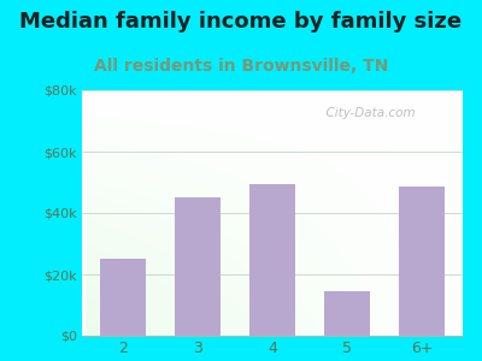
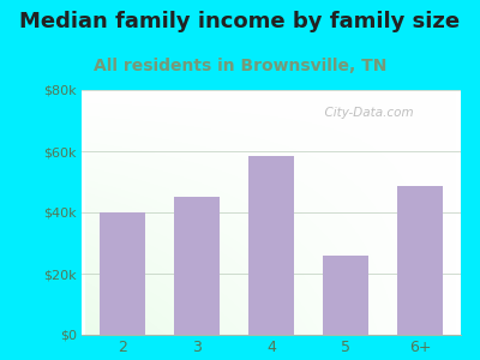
2: $25.0k -> $40.0k
4: $49.5k -> $58.5k
5: $14.5k -> $26.0k
